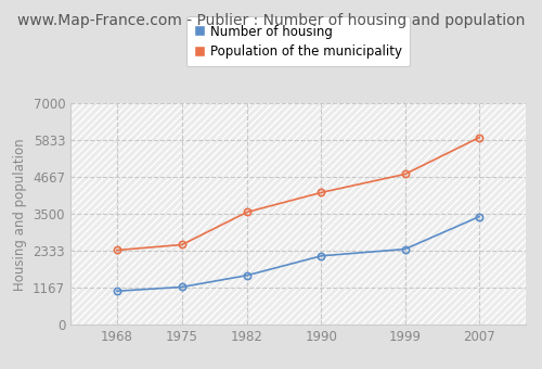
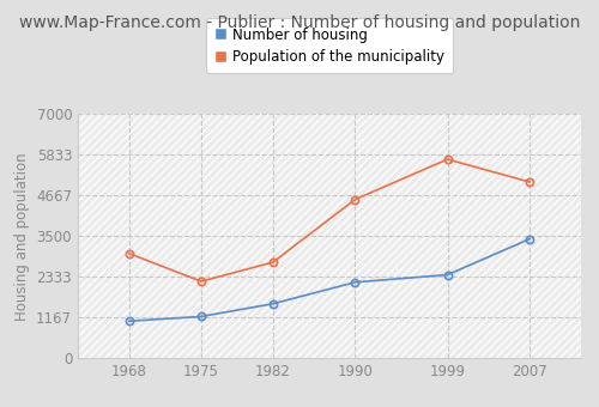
Population of the municipality/1968: 2360 -> 3000
Population of the municipality/1975: 2530 -> 2200
Population of the municipality/1982: 3560 -> 2750
Population of the municipality/1990: 4180 -> 4550
Population of the municipality/1999: 4760 -> 5700
Population of the municipality/2007: 5920 -> 5050
